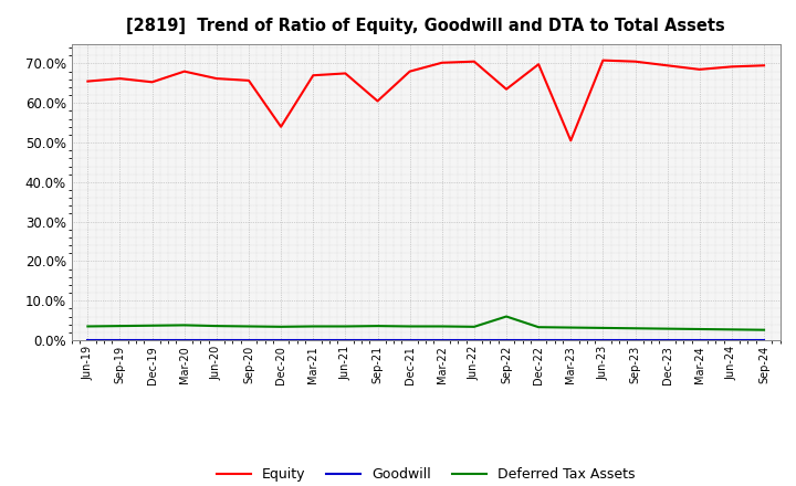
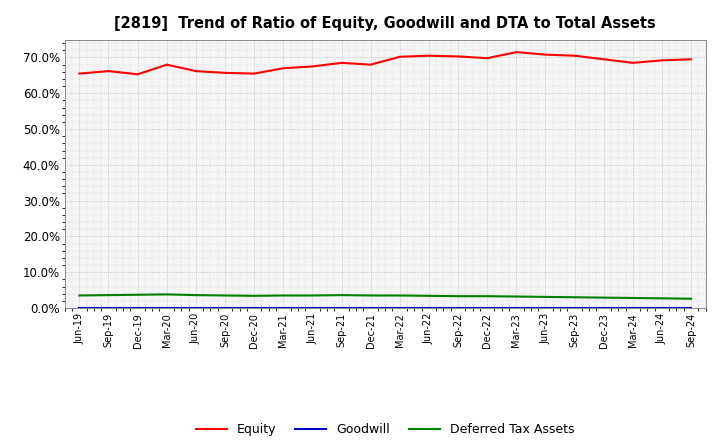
Equity/Dec-20: 54.0% -> 65.5%
Equity/Sep-21: 60.5% -> 68.5%
Equity/Sep-22: 63.5% -> 70.3%
Deferred Tax Assets/Sep-22: 6.0% -> 3.3%
Equity/Mar-23: 50.5% -> 71.5%
